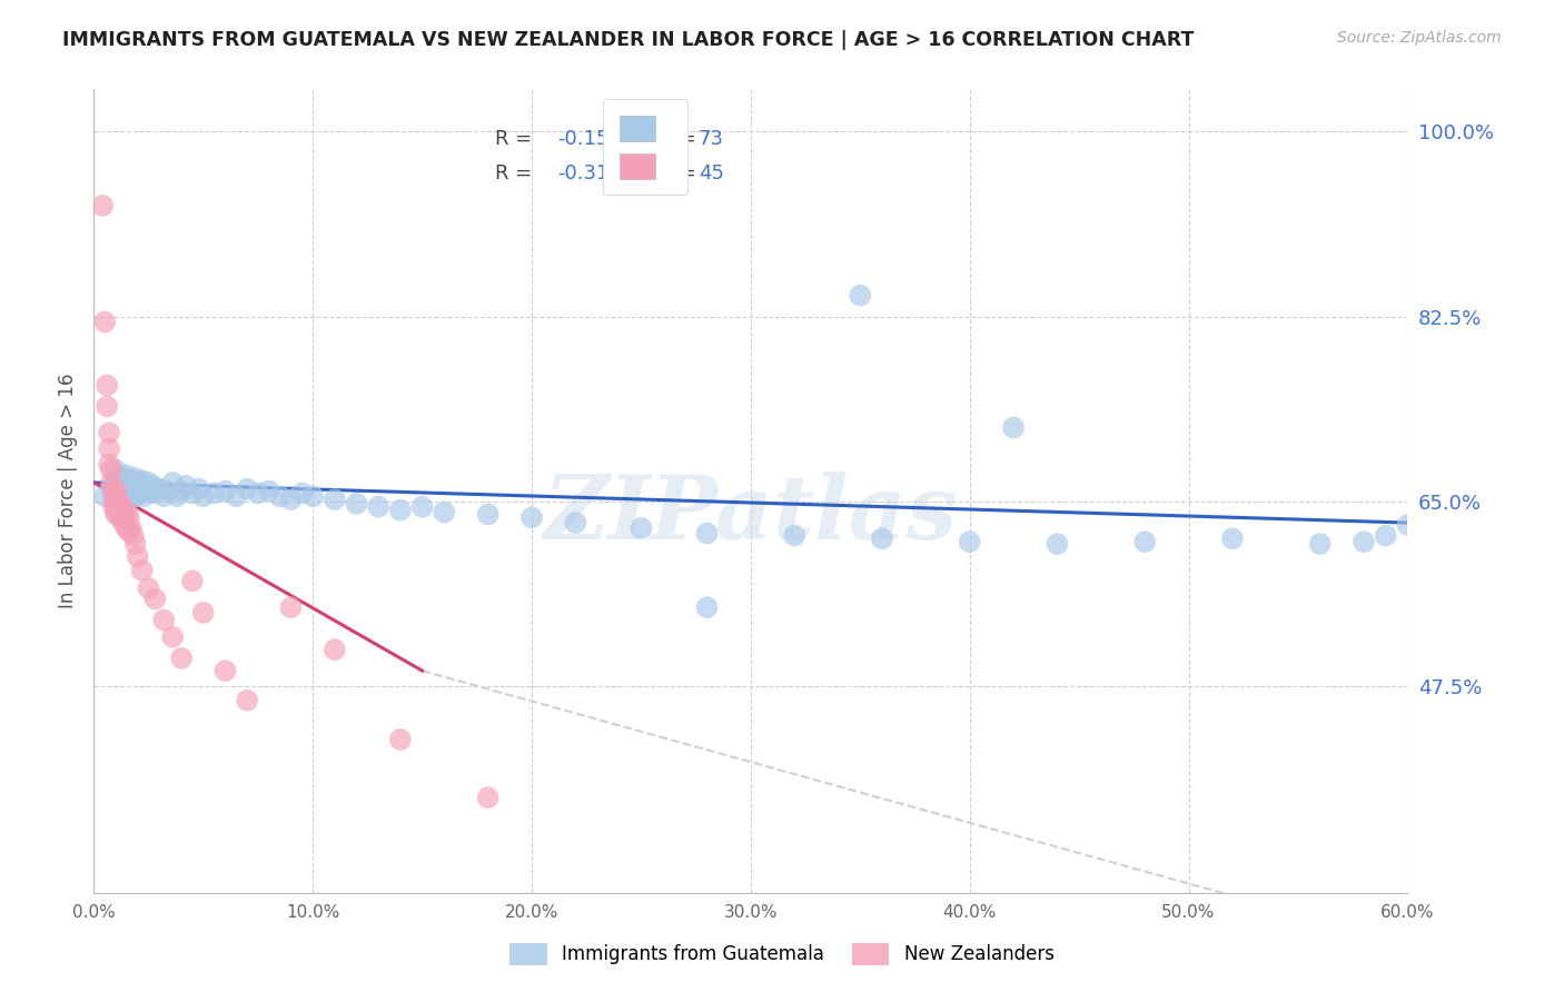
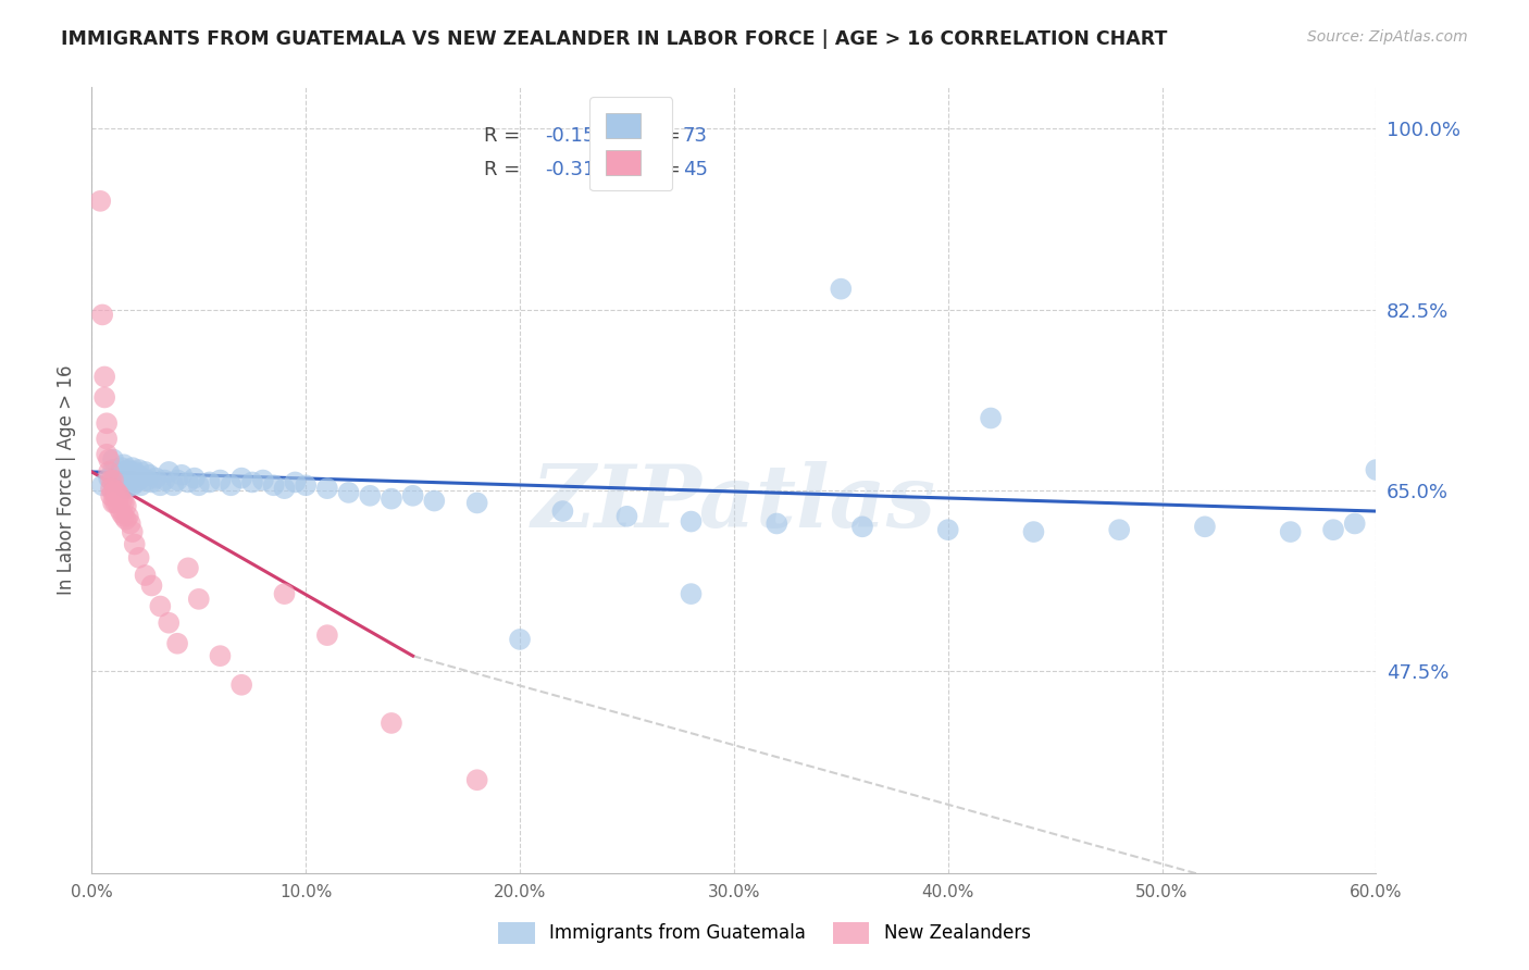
Immigrants from Guatemala/20.0%: 63.5% -> 50.6%
Immigrants from Guatemala/60.0%: 62.8% -> 67.0%
